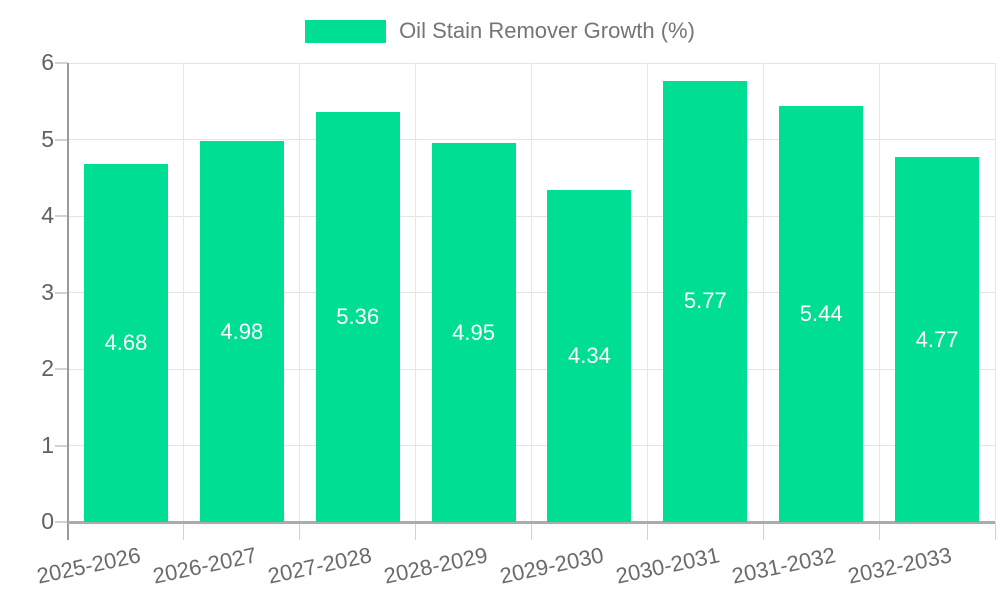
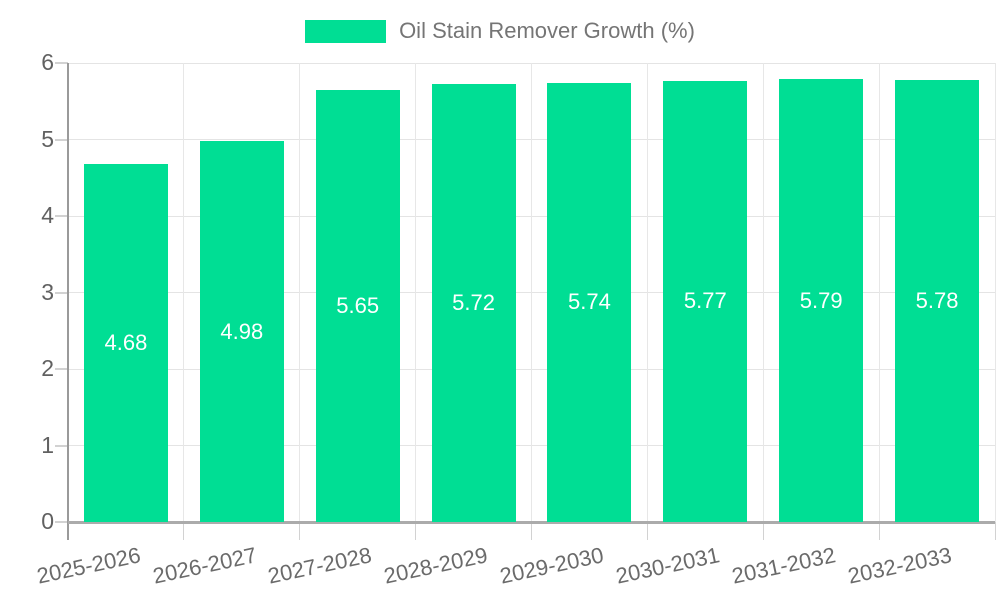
2027-2028: 5.36 -> 5.65
2028-2029: 4.95 -> 5.72
2029-2030: 4.34 -> 5.74
2031-2032: 5.44 -> 5.79
2032-2033: 4.77 -> 5.78
